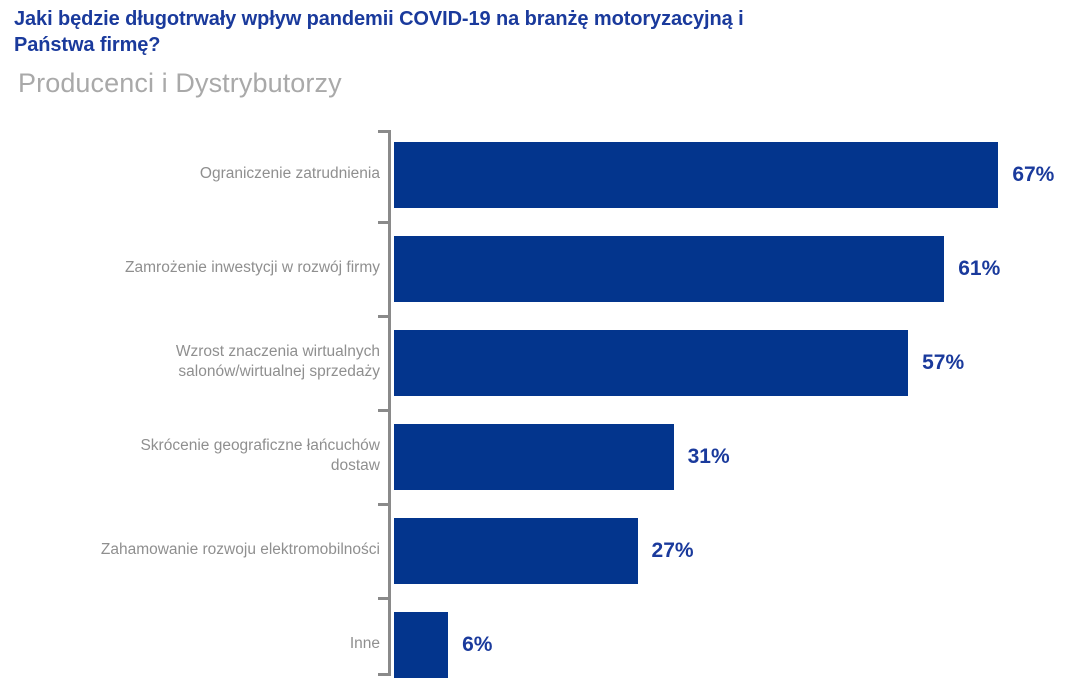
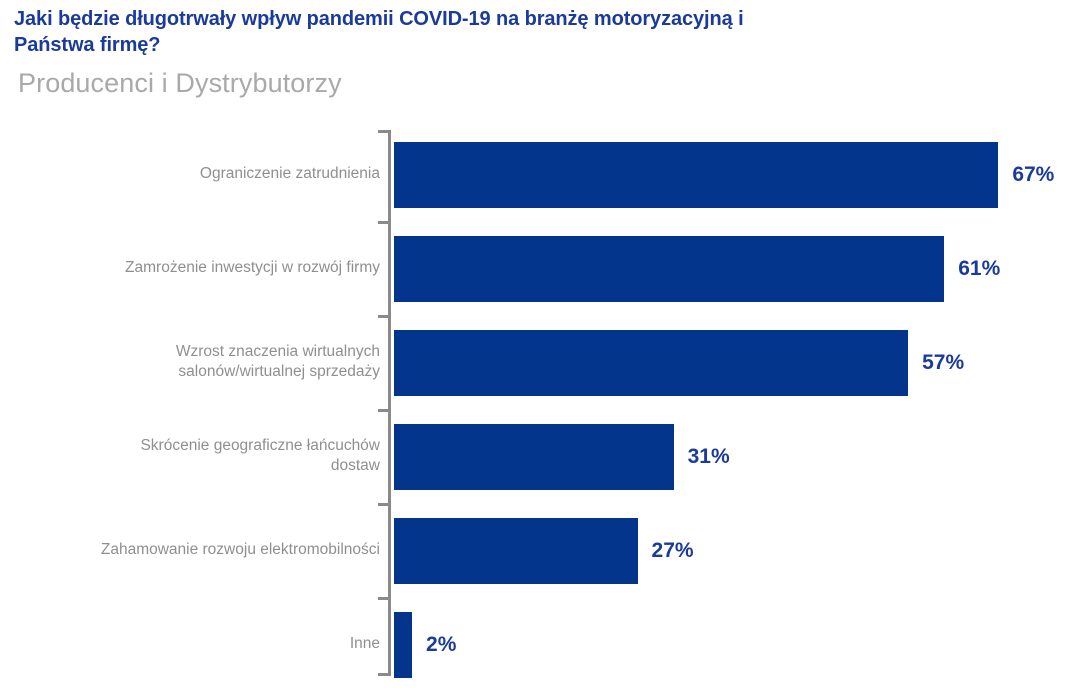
Inne: 6% -> 2%
